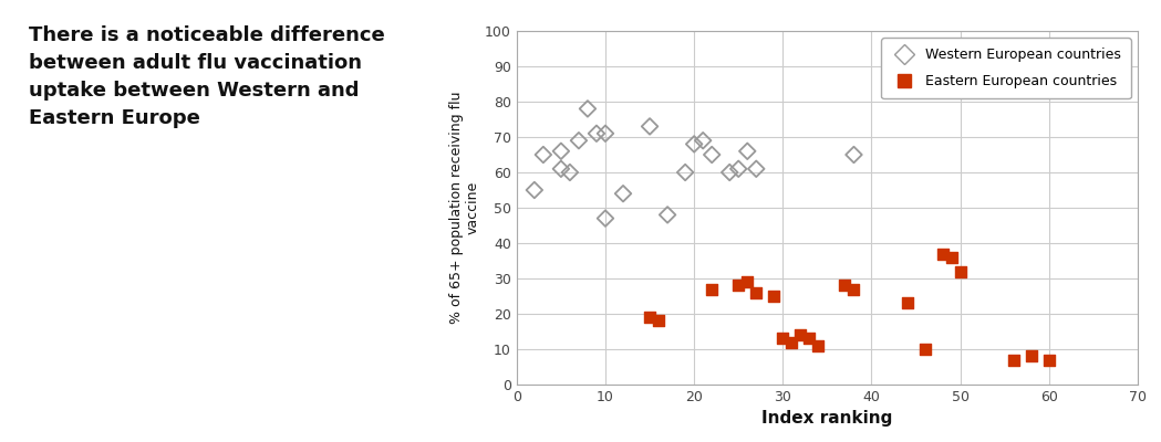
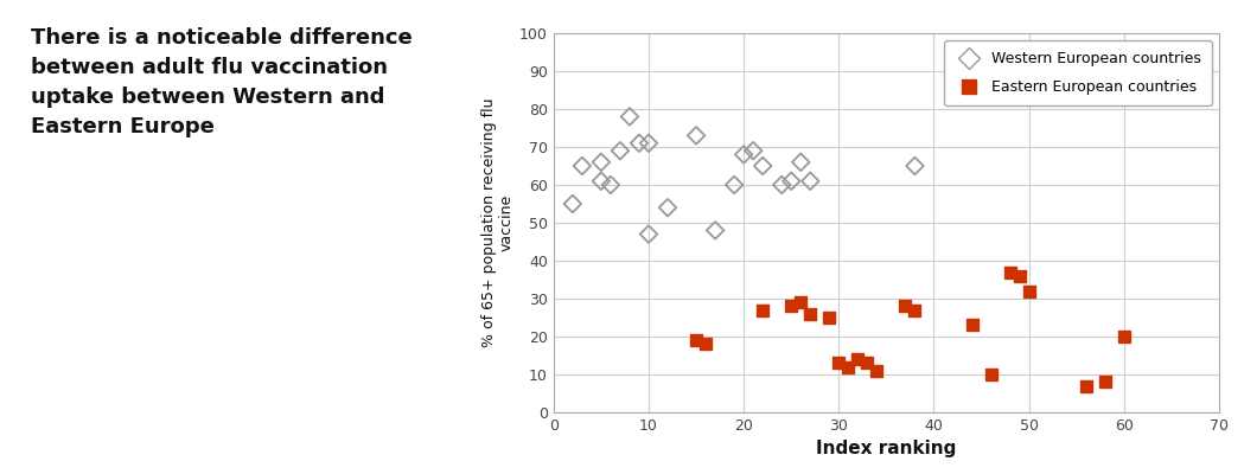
Eastern European countries/60: 7 -> 20
